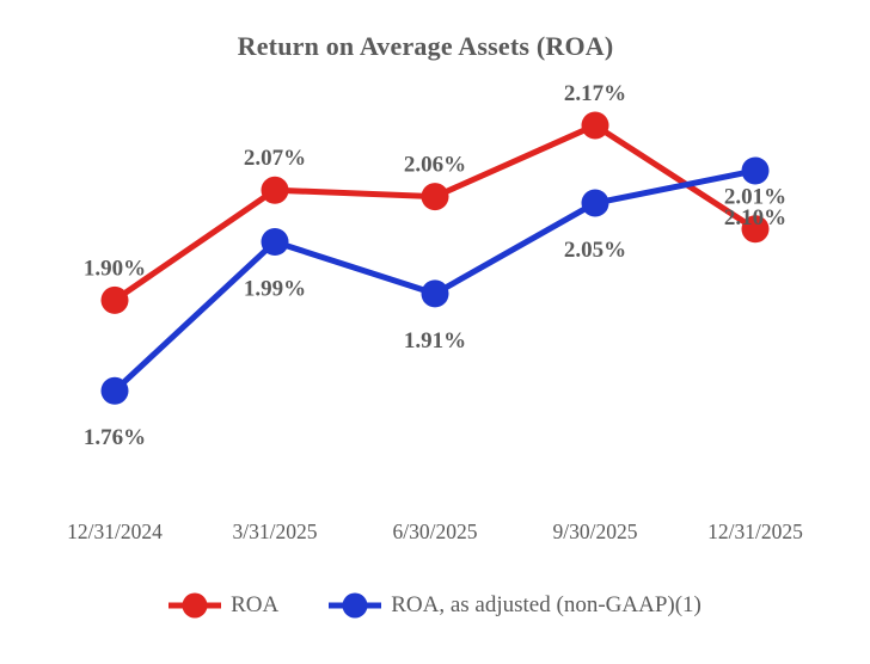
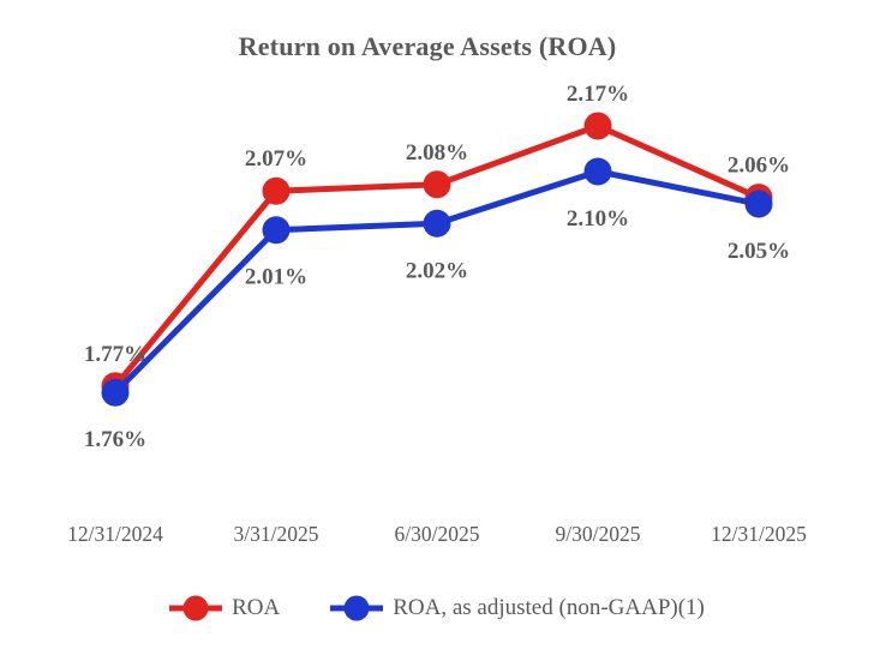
ROA/12/31/2024: 1.90% -> 1.77%
ROA, as adjusted (non-GAAP)(1)/3/31/2025: 1.99% -> 2.01%
ROA/6/30/2025: 2.06% -> 2.08%
ROA, as adjusted (non-GAAP)(1)/6/30/2025: 1.91% -> 2.02%
ROA, as adjusted (non-GAAP)(1)/9/30/2025: 2.05% -> 2.10%
ROA/12/31/2025: 2.01% -> 2.06%
ROA, as adjusted (non-GAAP)(1)/12/31/2025: 2.10% -> 2.05%
